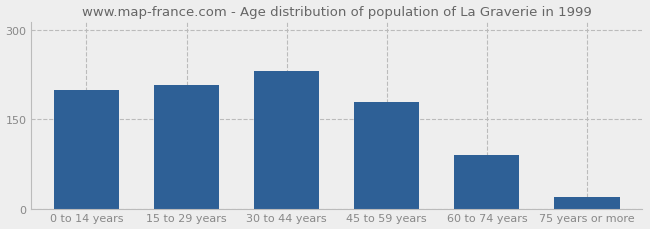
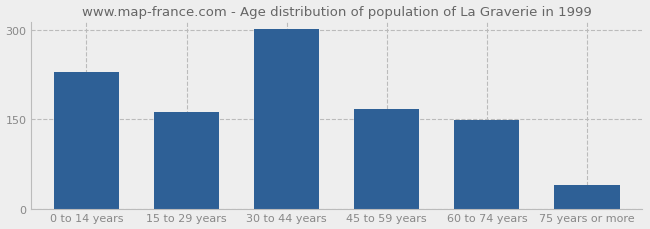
0 to 14 years: 200 -> 230
15 to 29 years: 208 -> 163
30 to 44 years: 232 -> 302
45 to 59 years: 180 -> 168
60 to 74 years: 90 -> 149
75 years or more: 20 -> 40
